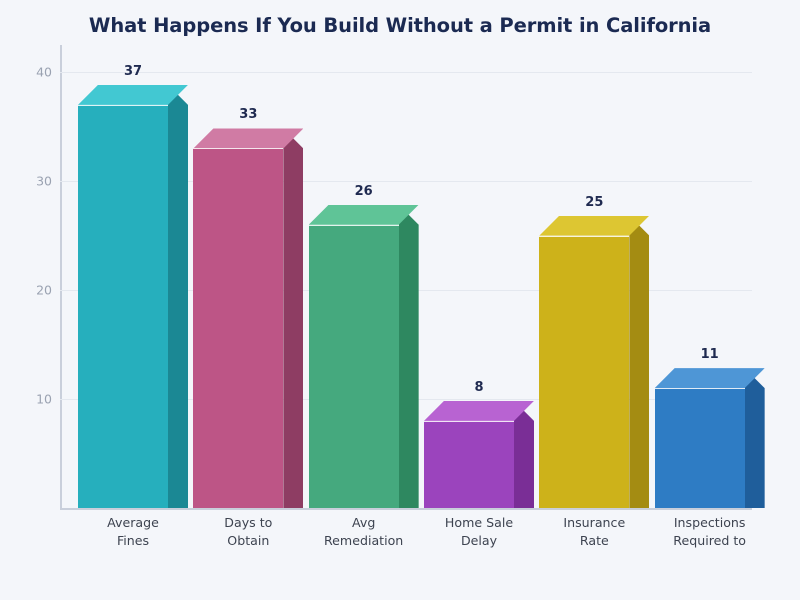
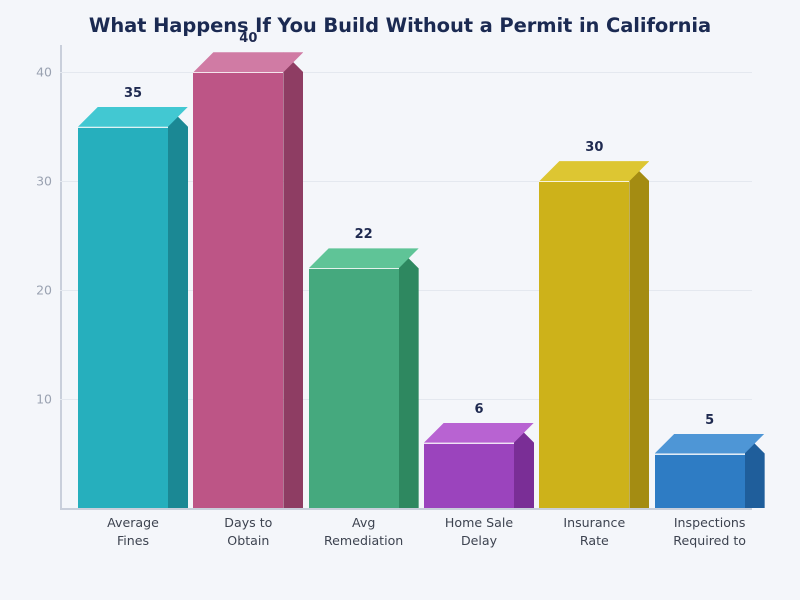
Average Fines: 37 -> 35
Days to Obtain: 33 -> 40
Avg Remediation: 26 -> 22
Home Sale Delay: 8 -> 6
Insurance Rate: 25 -> 30
Inspections Required to: 11 -> 5
